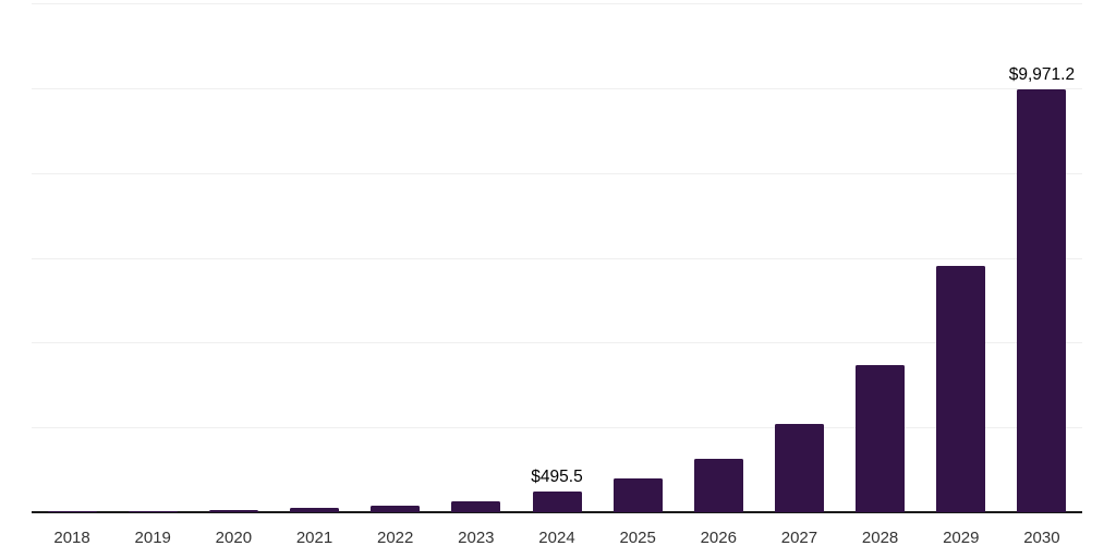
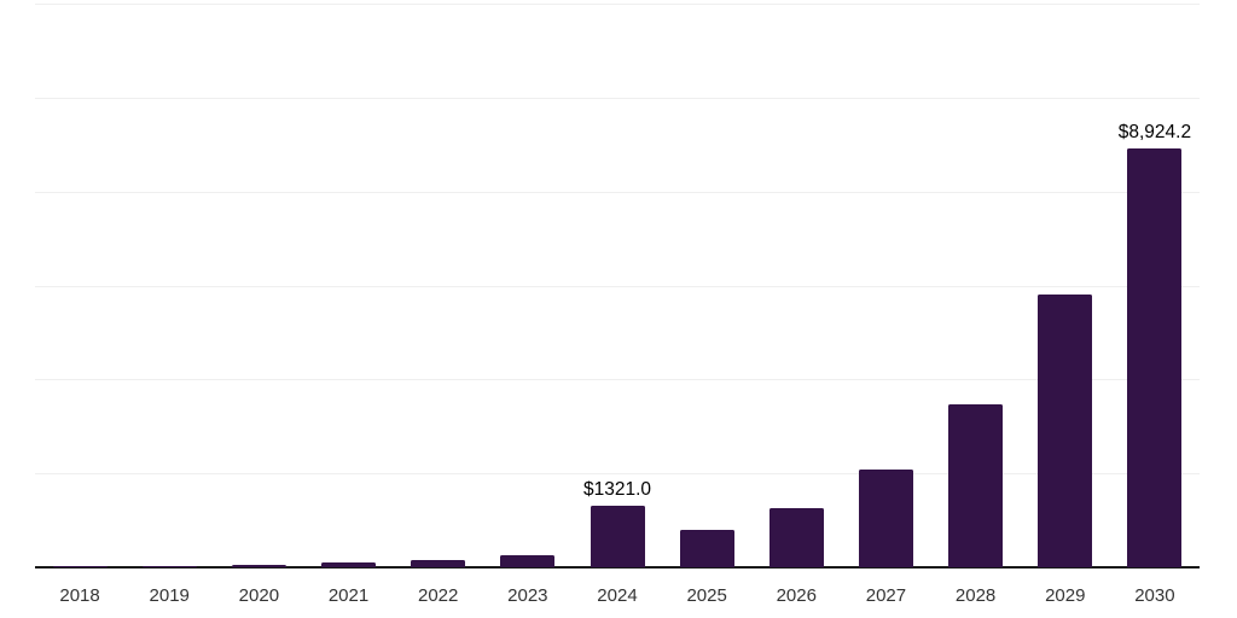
2024: $495.5 -> $1321.0
2030: $9,971.2 -> $8,924.2
